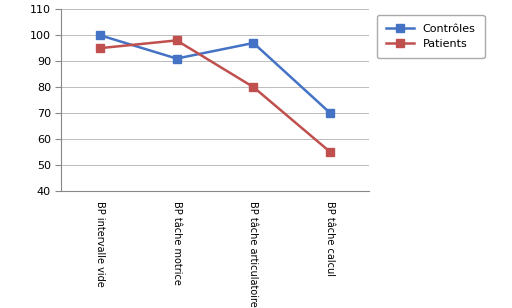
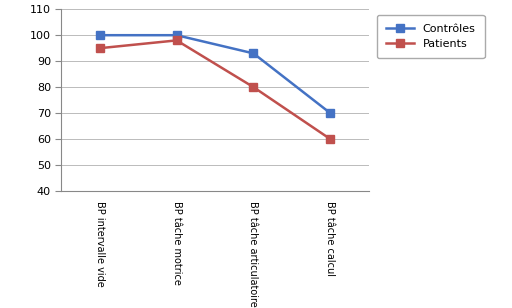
Contrôles/BP tâche motrice: 91 -> 100
Contrôles/BP tâche articulatoire: 97 -> 93
Patients/BP tâche calcul: 55 -> 60
